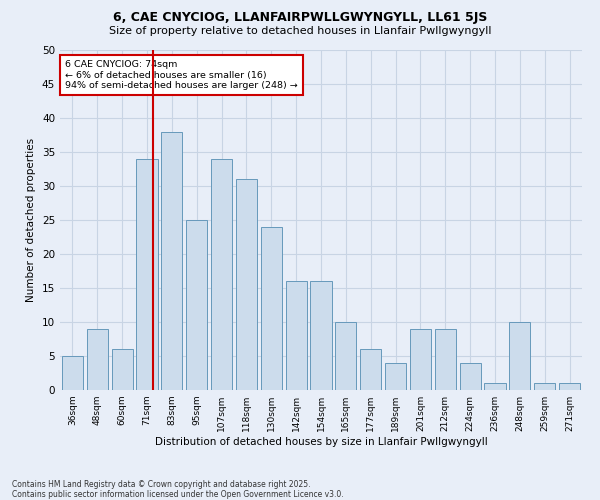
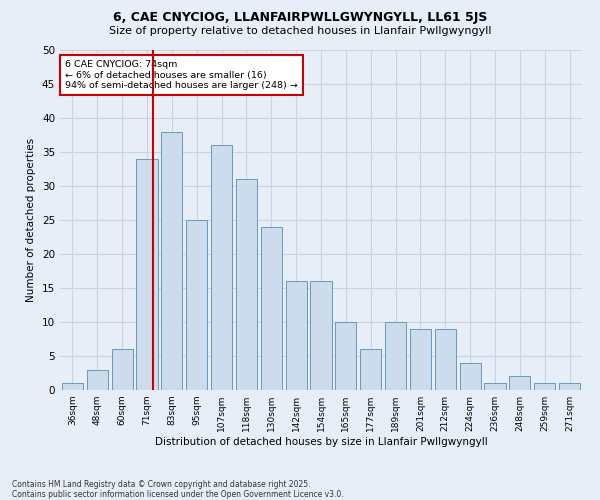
36sqm: 5 -> 1
48sqm: 9 -> 3
107sqm: 34 -> 36
189sqm: 4 -> 10
248sqm: 10 -> 2
